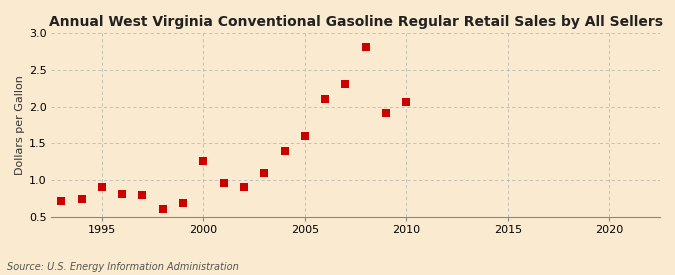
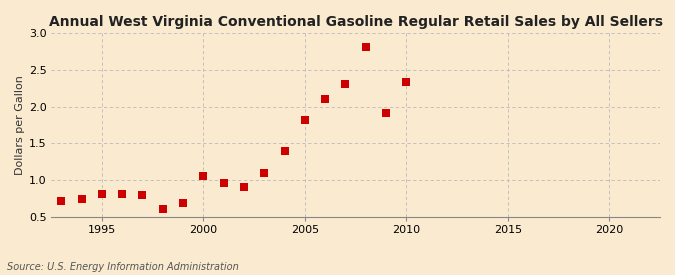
1995: 0.90 -> 0.81
2000: 1.26 -> 1.05
2005: 1.60 -> 1.82
2010: 2.06 -> 2.33
